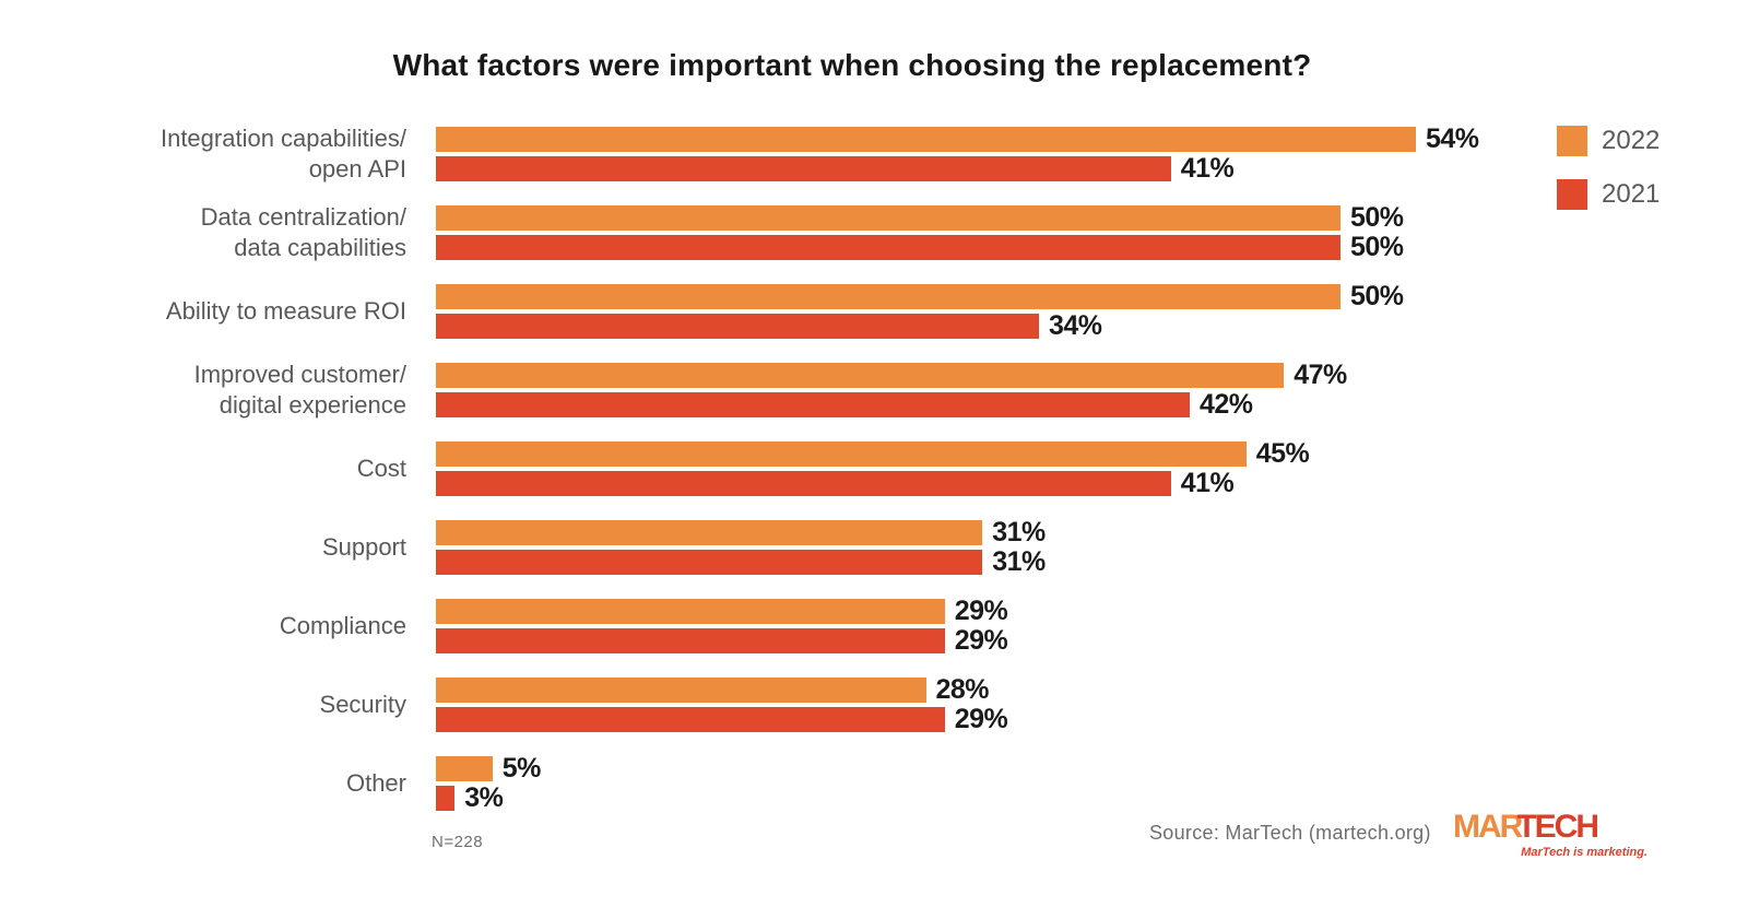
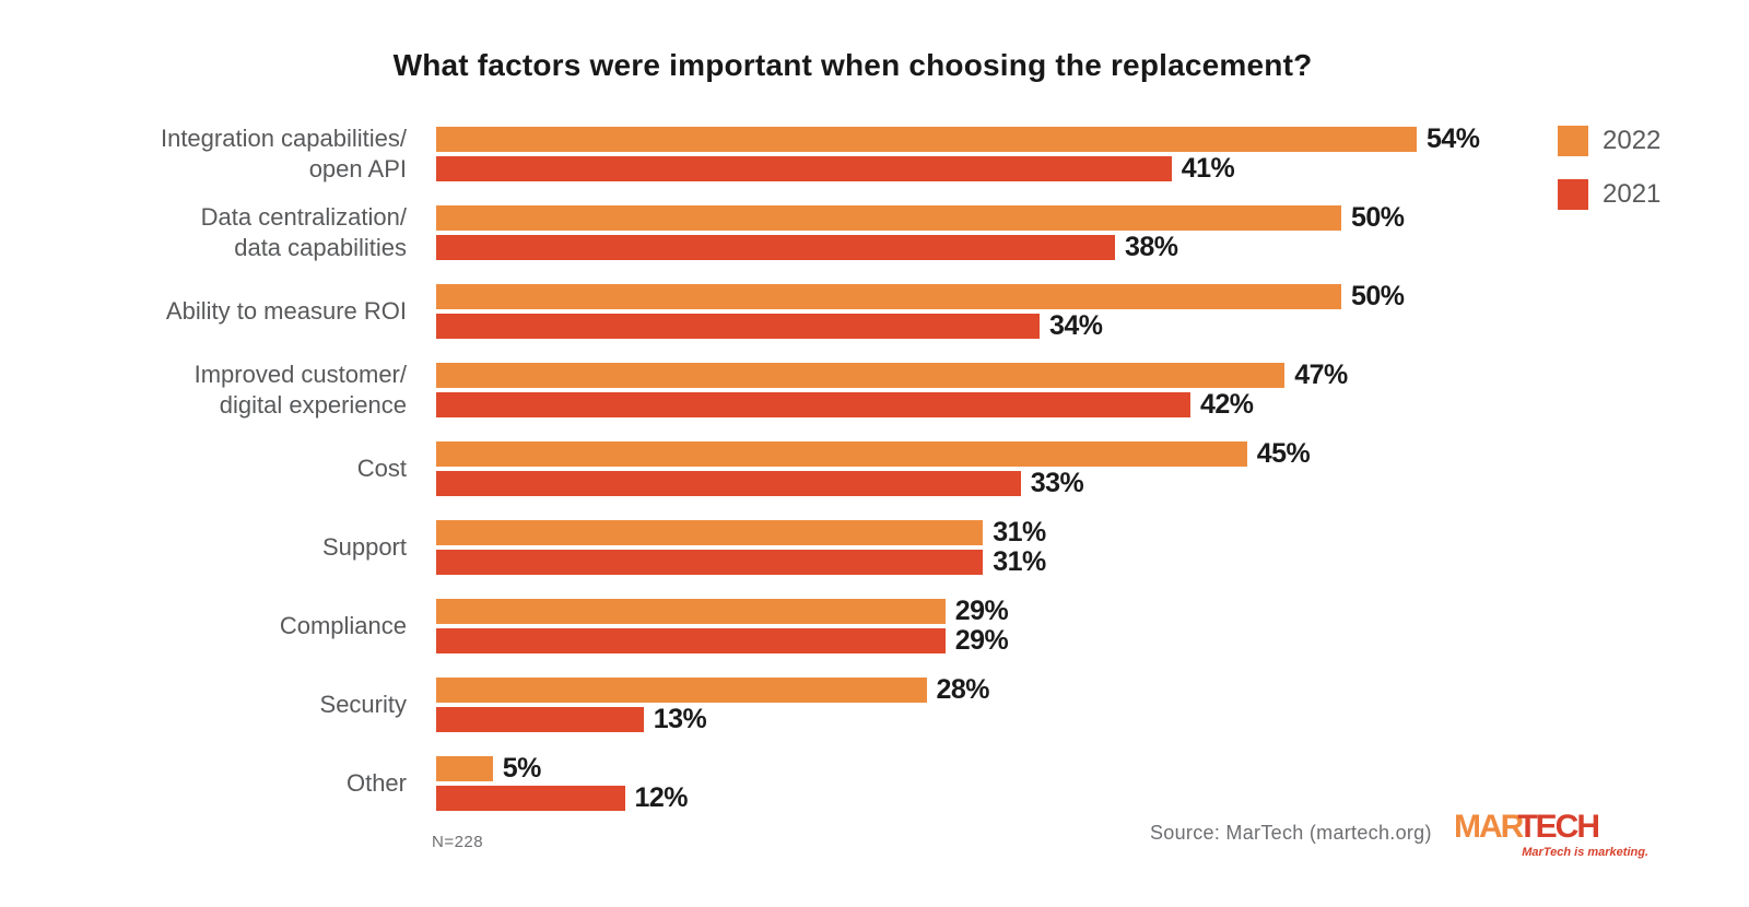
2021/Data centralization/ data capabilities: 50% -> 38%
2021/Cost: 41% -> 33%
2021/Security: 29% -> 13%
2021/Other: 3% -> 12%
